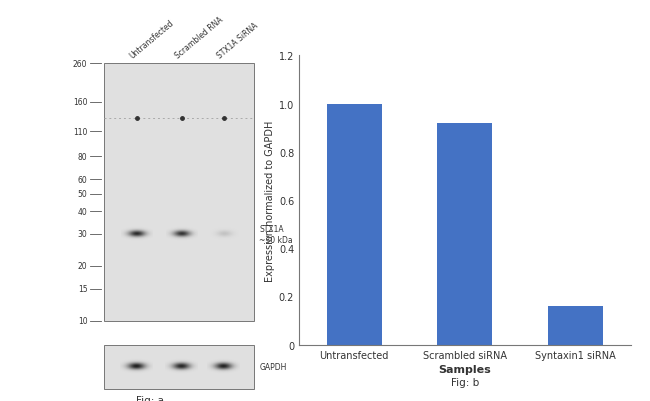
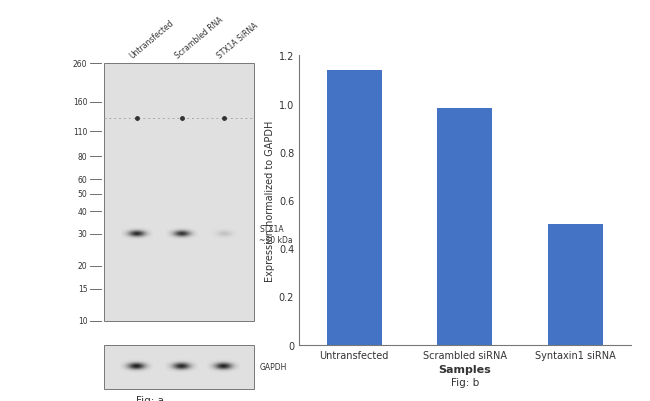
Untransfected: 1.00 -> 1.14
Scrambled siRNA: 0.92 -> 0.98
Syntaxin1 siRNA: 0.16 -> 0.50
